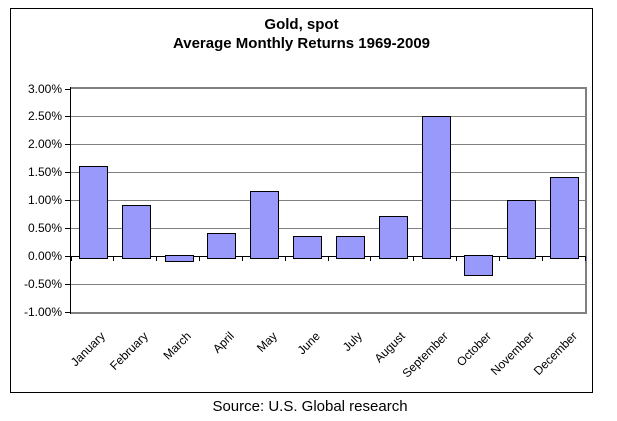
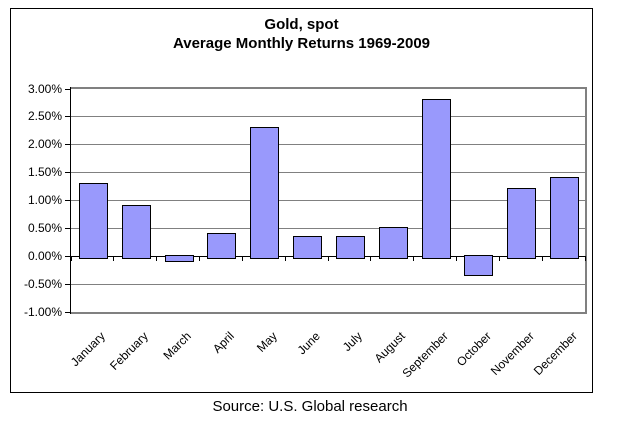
January: 1.6% -> 1.3%
May: 1.1% -> 2.3%
August: 0.7% -> 0.5%
September: 2.5% -> 2.8%
November: 1.0% -> 1.2%
